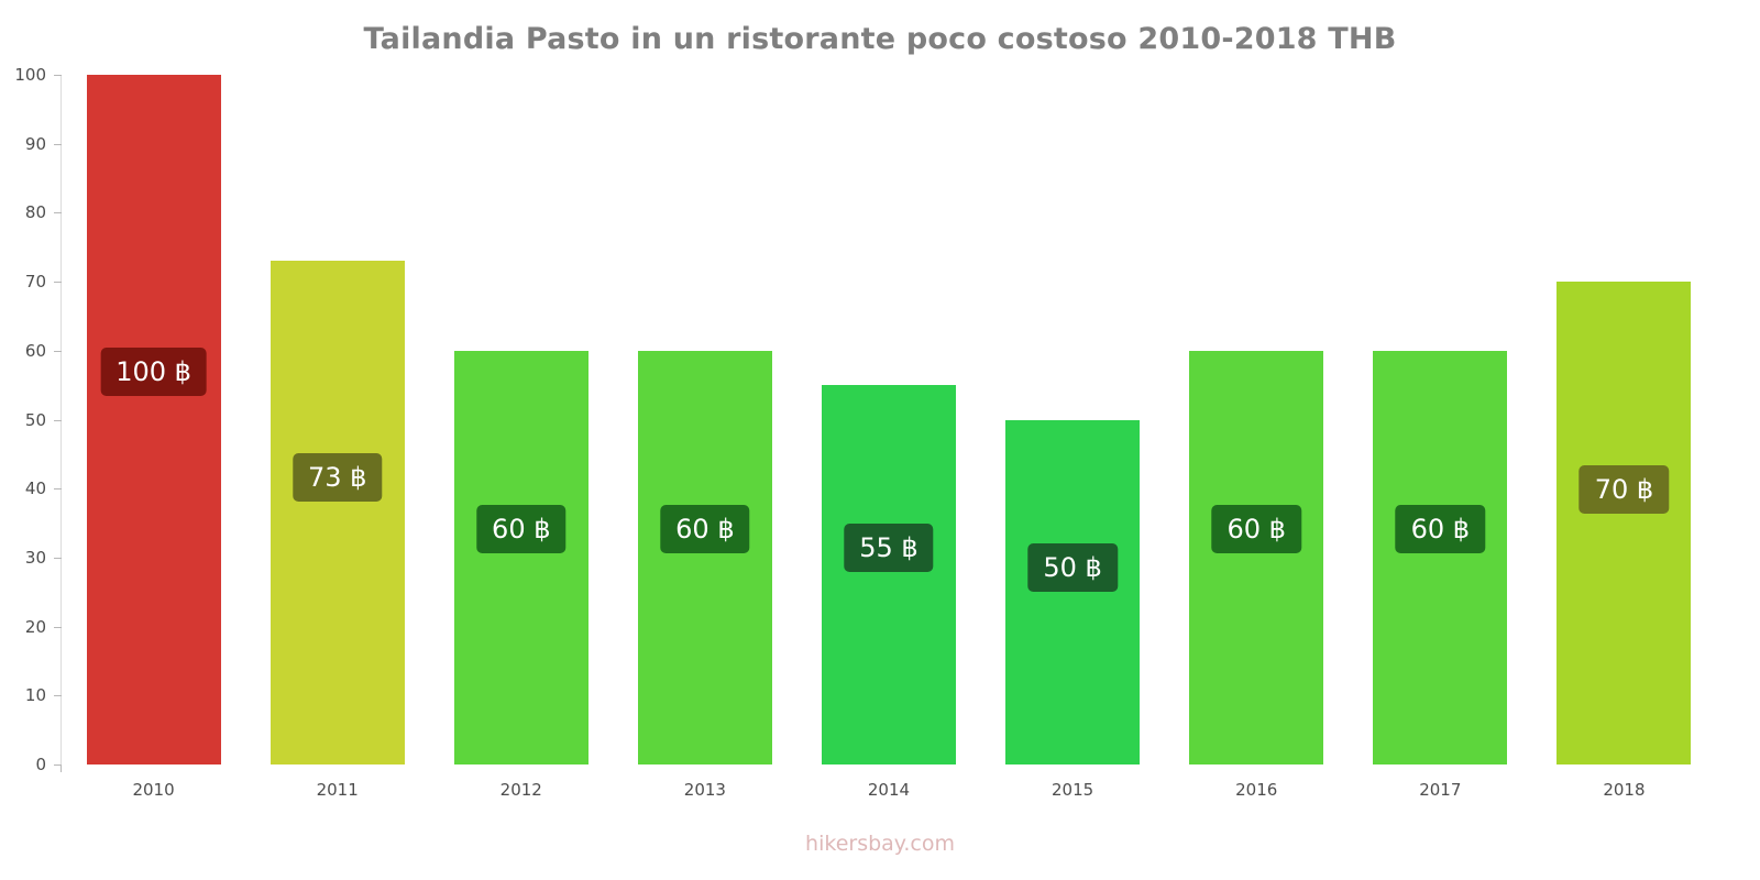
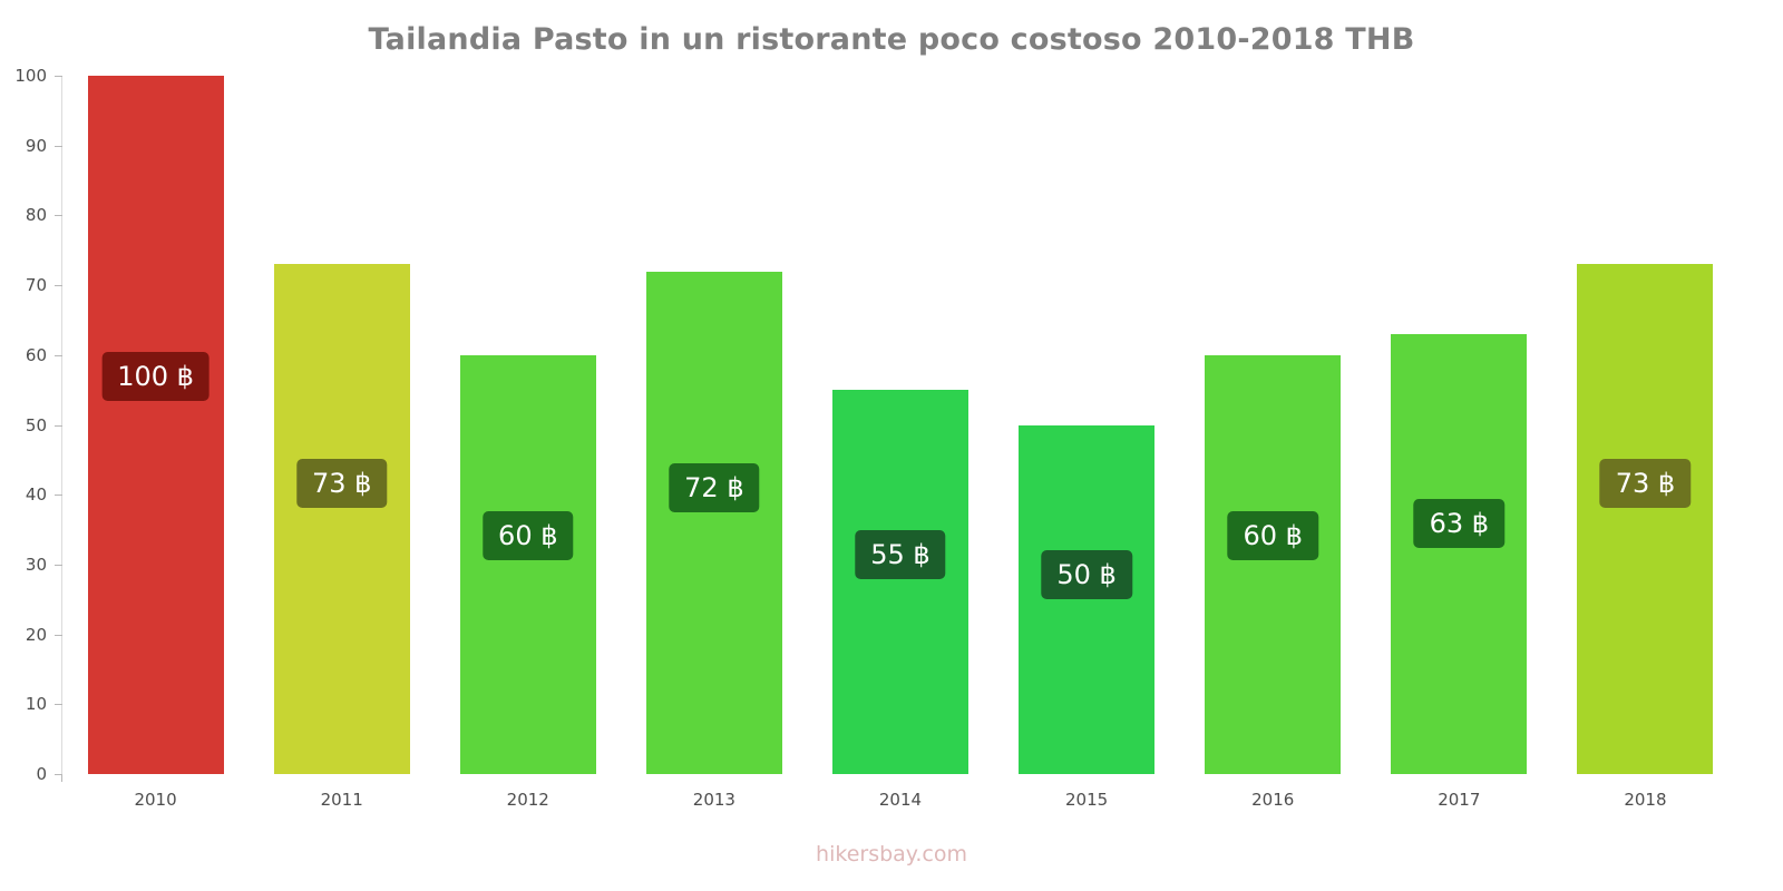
2013: 60 -> 72
2017: 60 -> 63
2018: 70 -> 73
